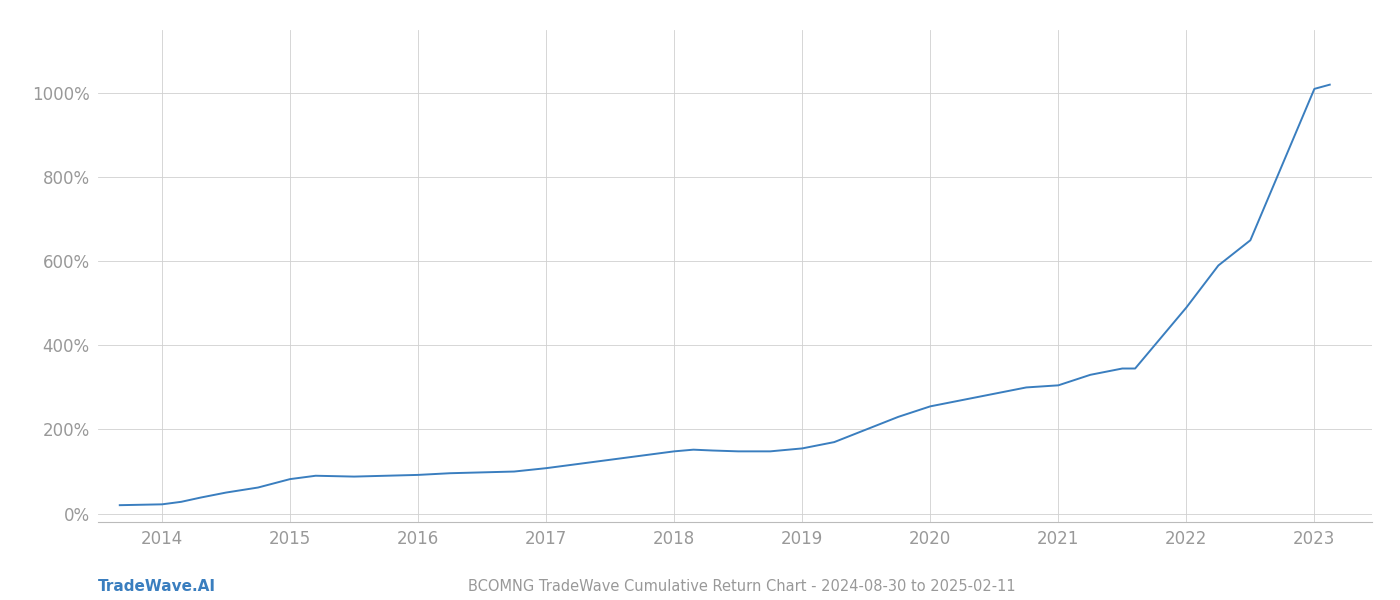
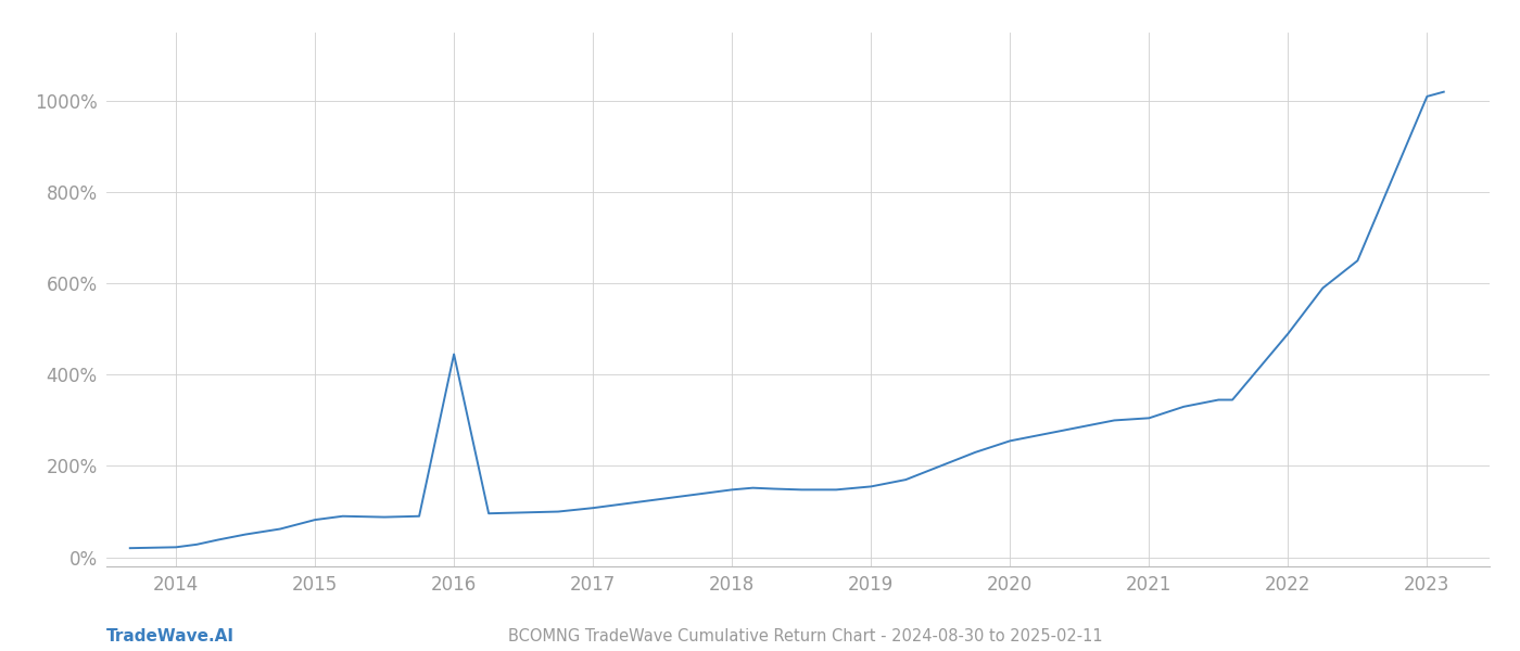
2016: 92% -> 445%
